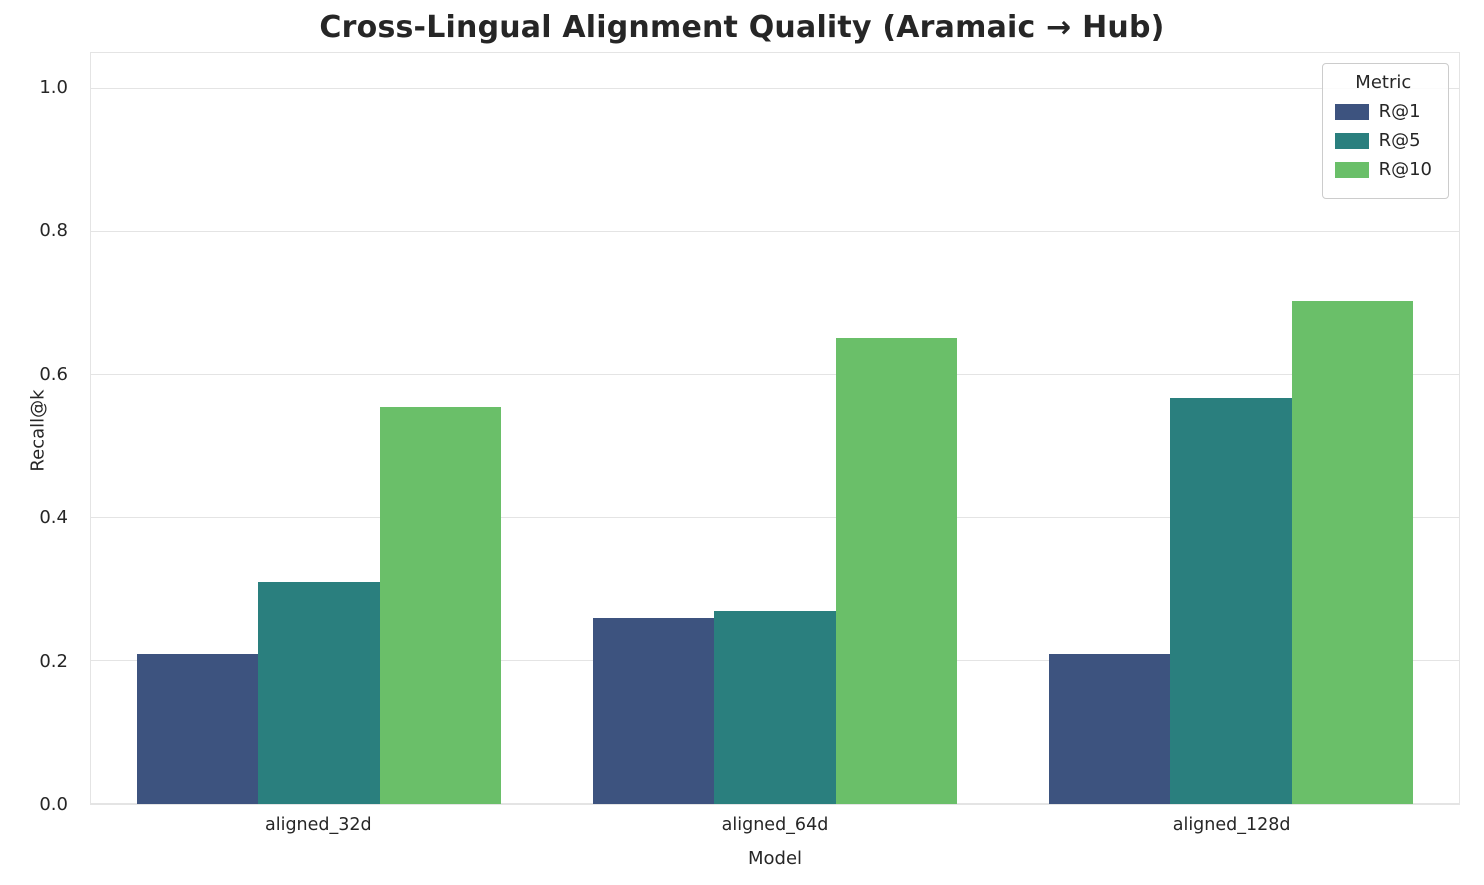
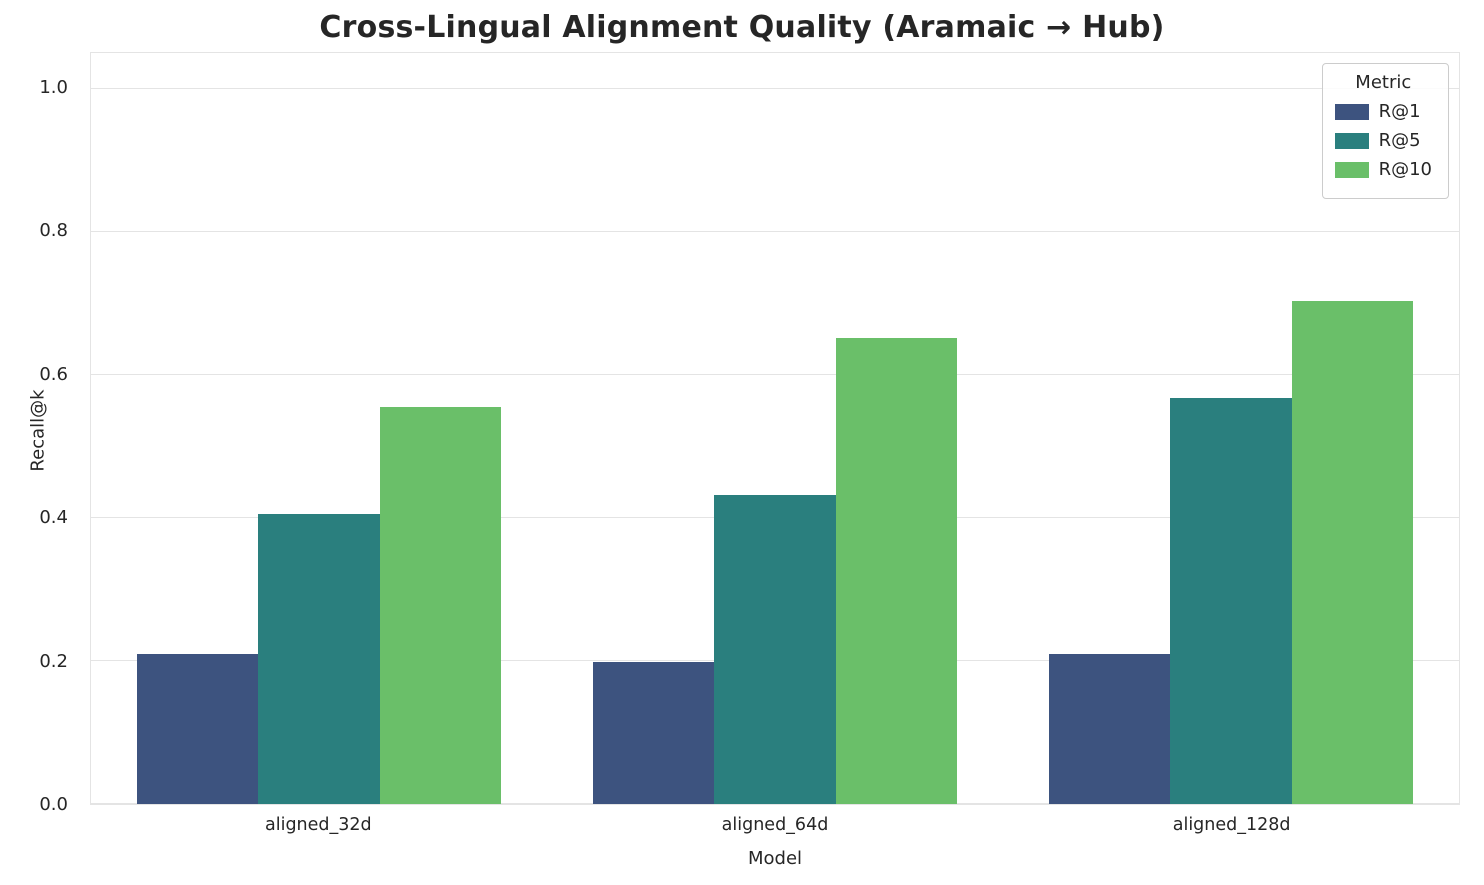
R@5/aligned_32d: 0.31 -> 0.41
R@1/aligned_64d: 0.26 -> 0.20
R@5/aligned_64d: 0.27 -> 0.43
